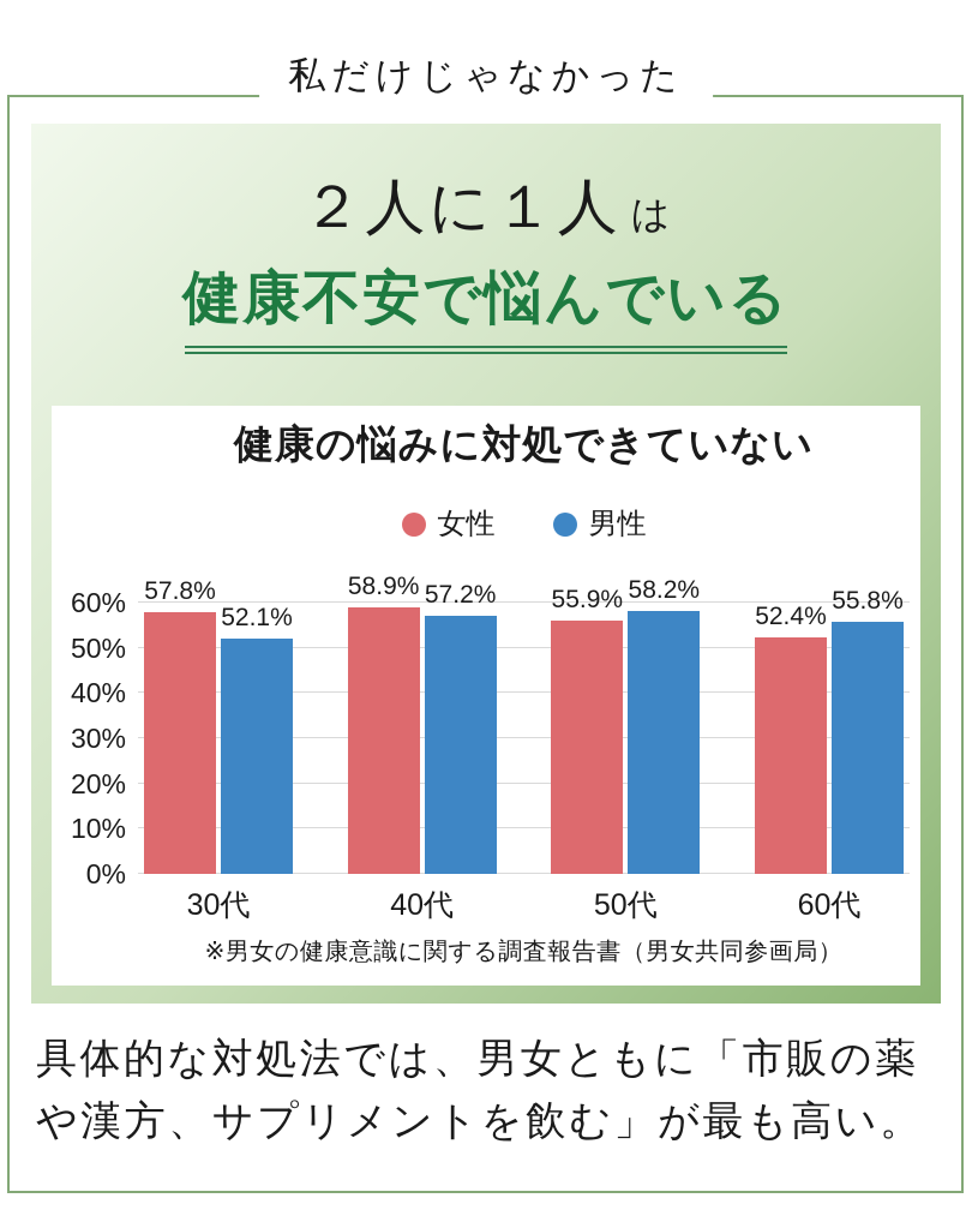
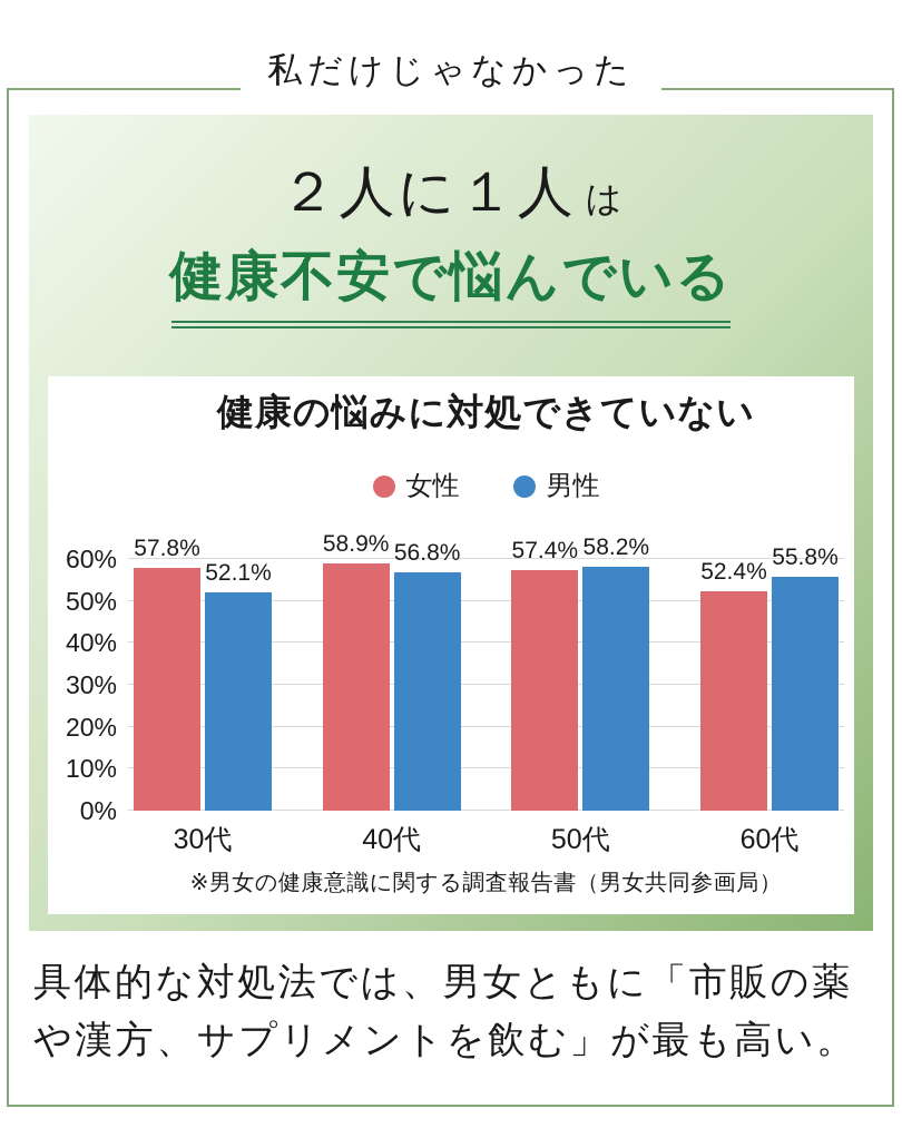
男性/40代: 57.2% -> 56.8%
女性/50代: 55.9% -> 57.4%
